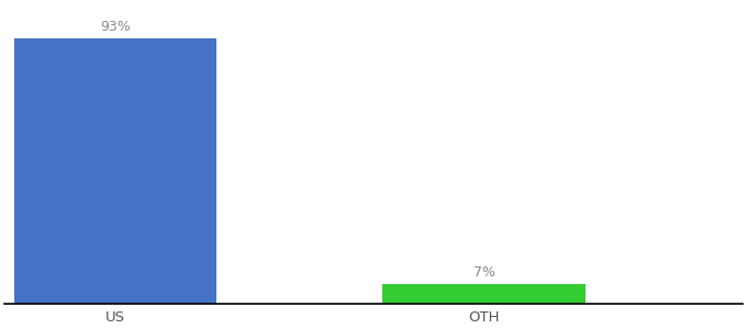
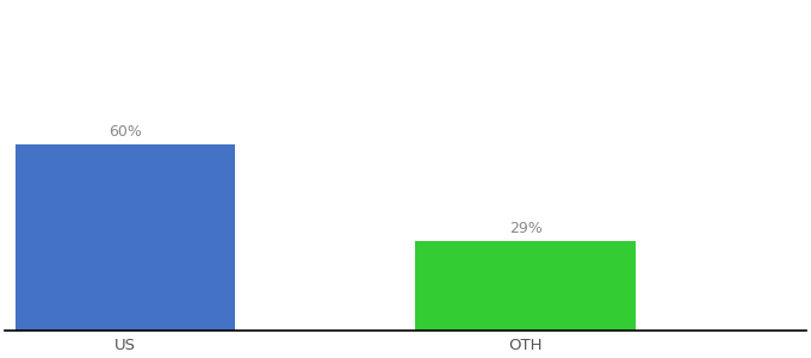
US: 93% -> 60%
OTH: 7% -> 29%
